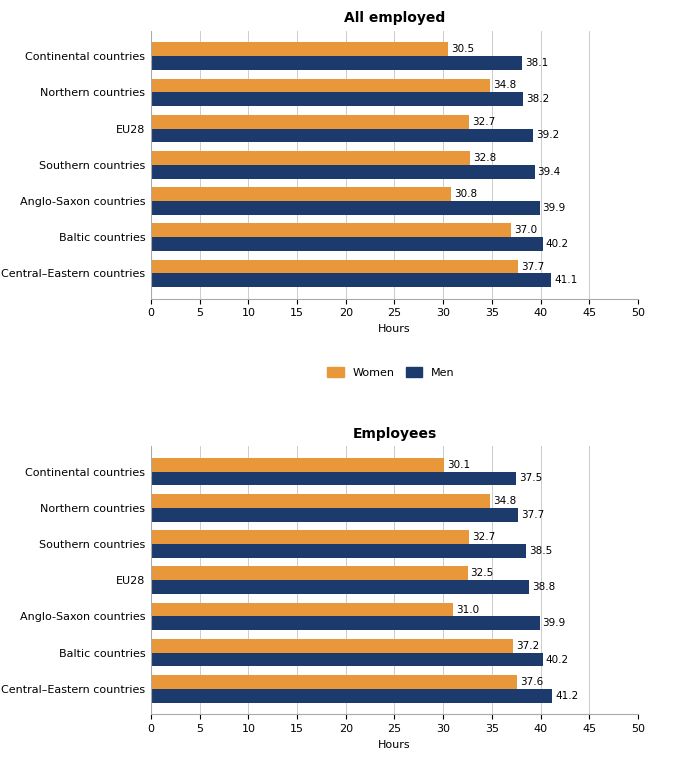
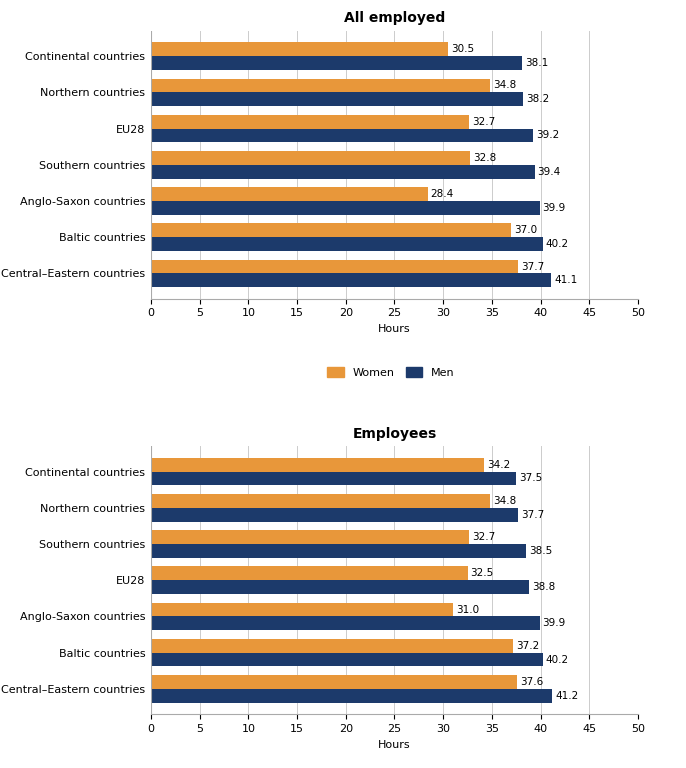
All employed/Women/Anglo-Saxon countries: 30.8 -> 28.4
Employees/Women/Continental countries: 30.1 -> 34.2
